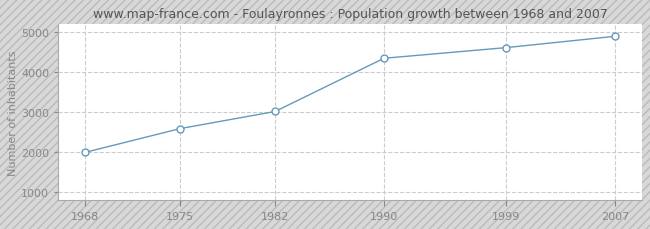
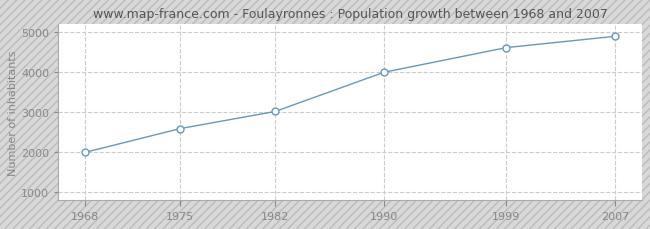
1990: 4350 -> 4000
